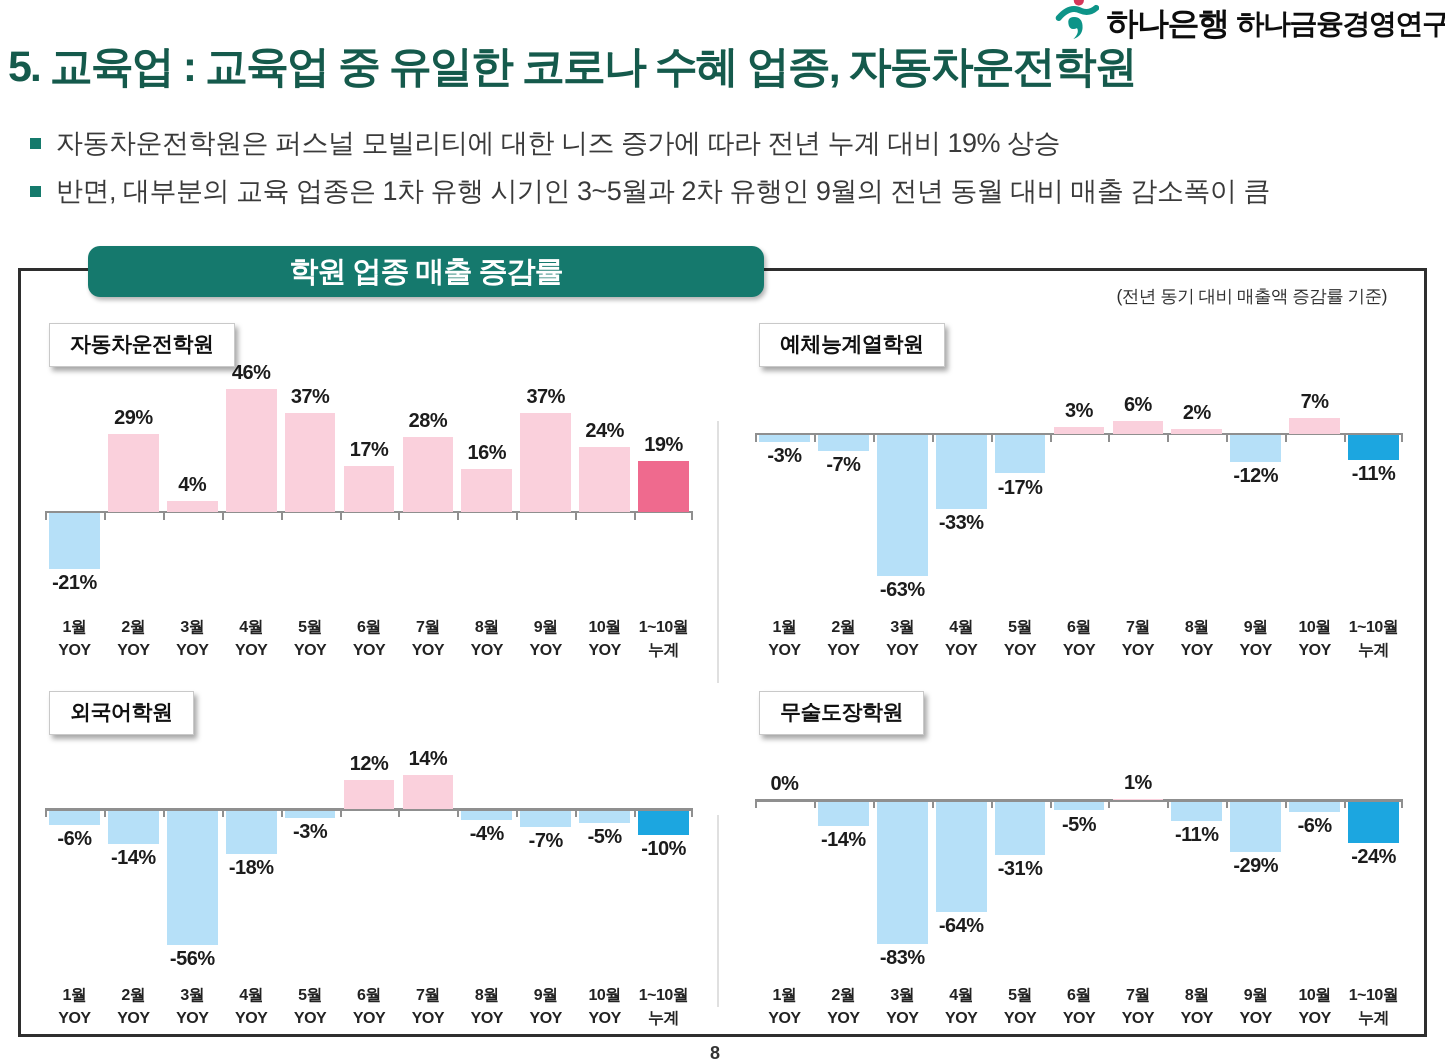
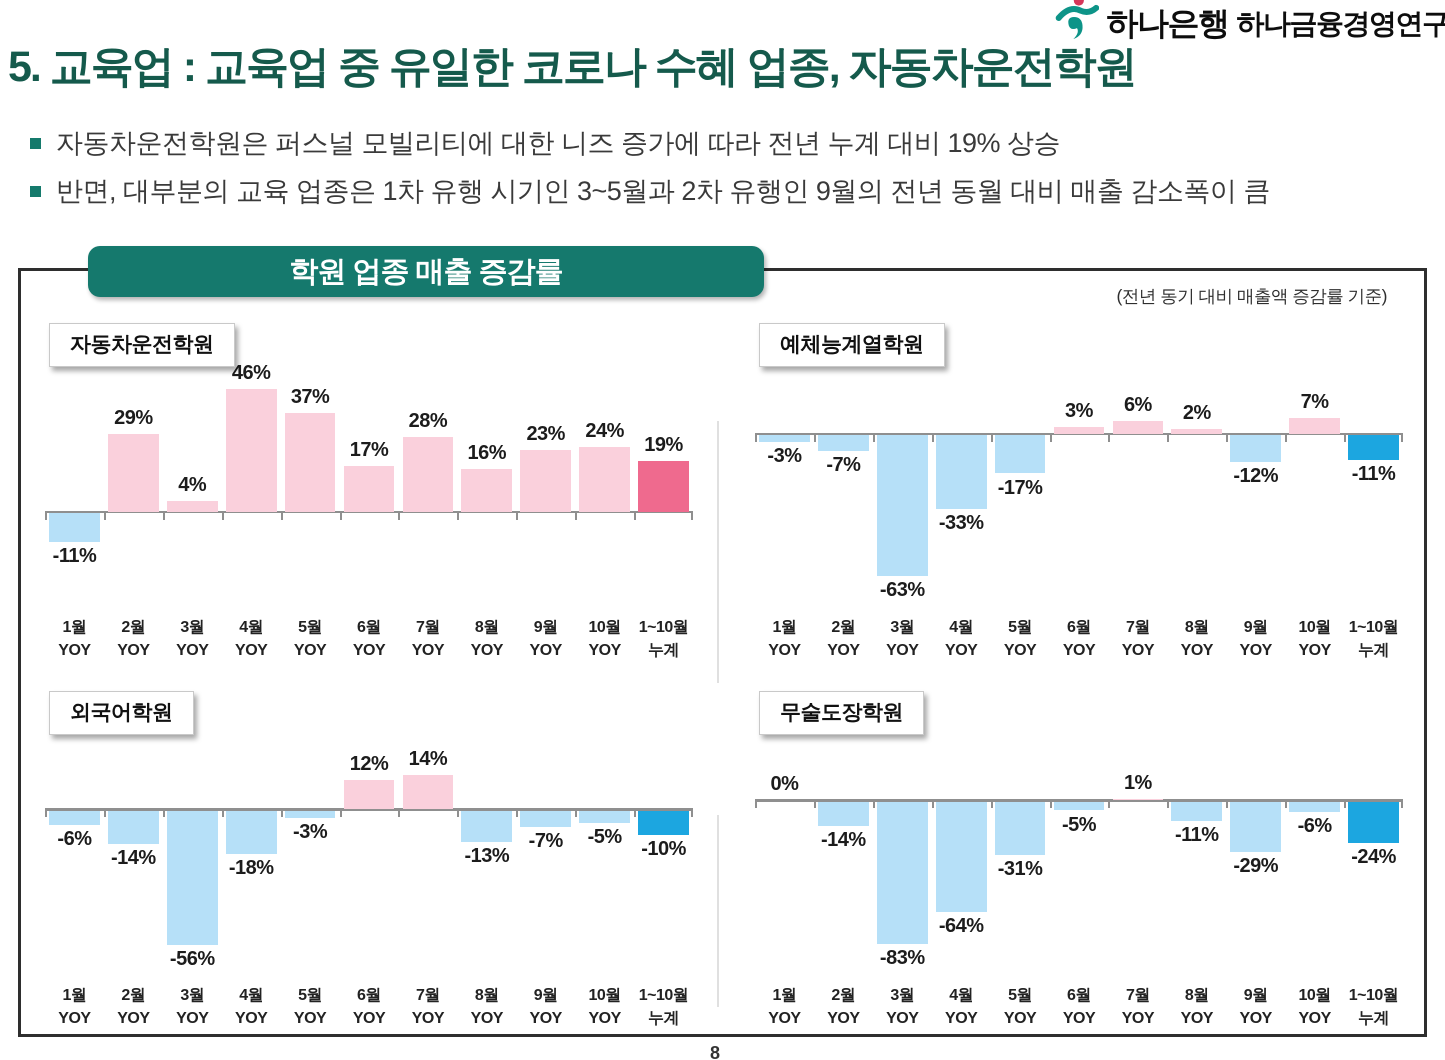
자동차운전학원/1월: -21% -> -11%
자동차운전학원/9월: 37% -> 23%
외국어학원/8월: -4% -> -13%
